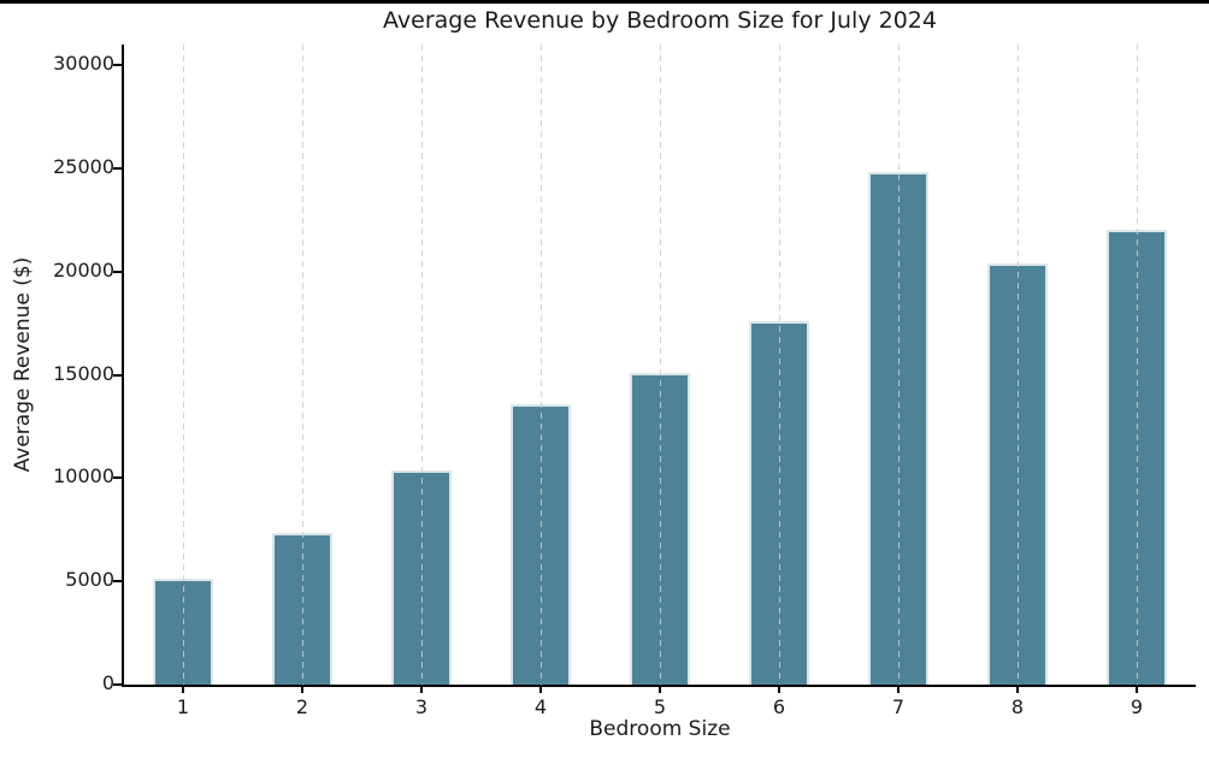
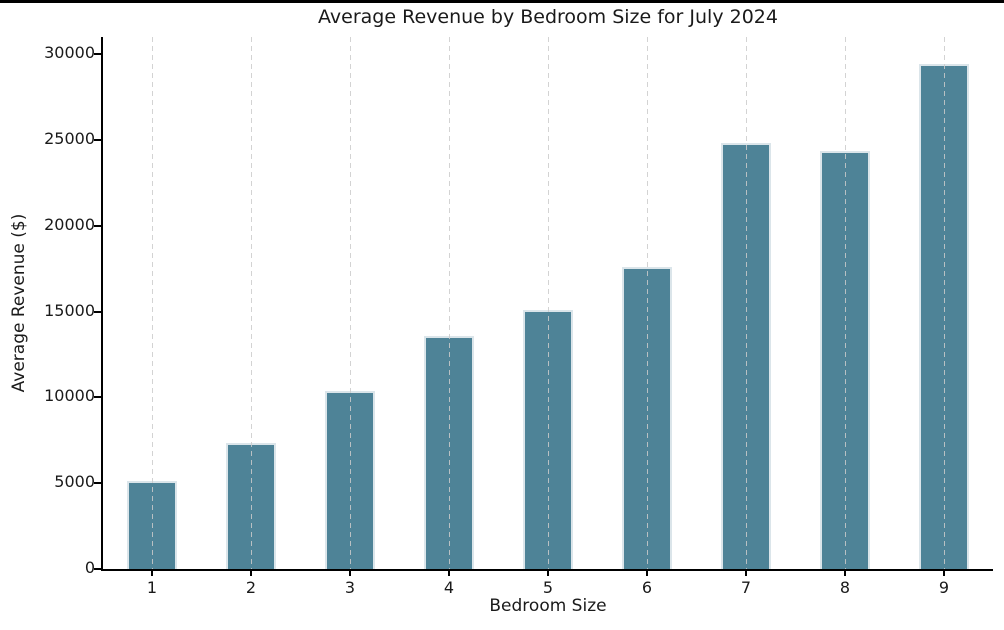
8: 20400 -> 24400
9: 22000 -> 29400
